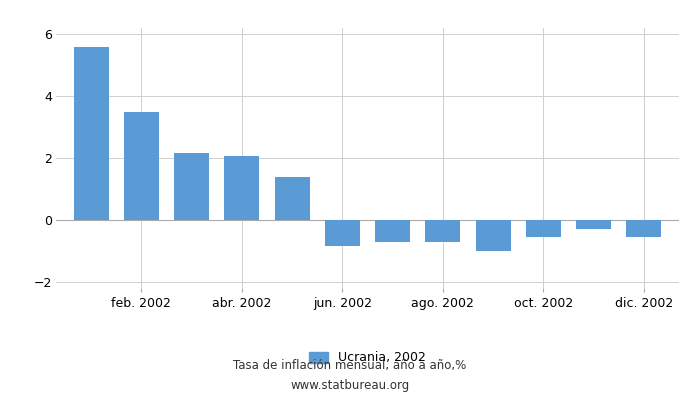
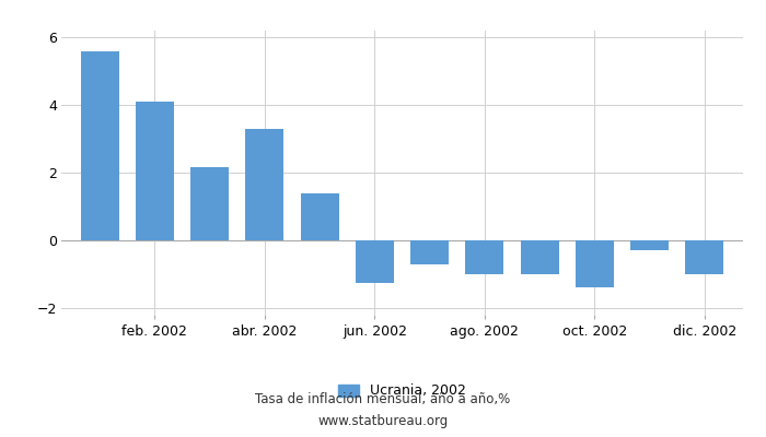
feb. 2002: 3.50 -> 4.10
abr. 2002: 2.05 -> 3.30
jun. 2002: -0.85 -> -1.25
ago. 2002: -0.70 -> -1.00
oct. 2002: -0.55 -> -1.40
dic. 2002: -0.55 -> -1.00
